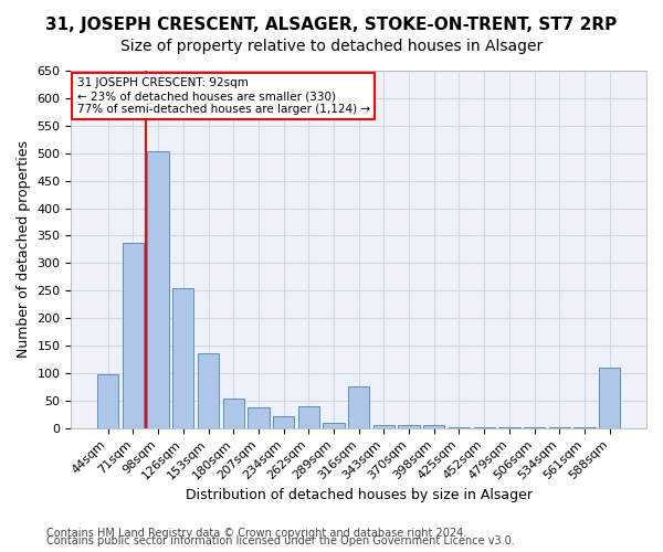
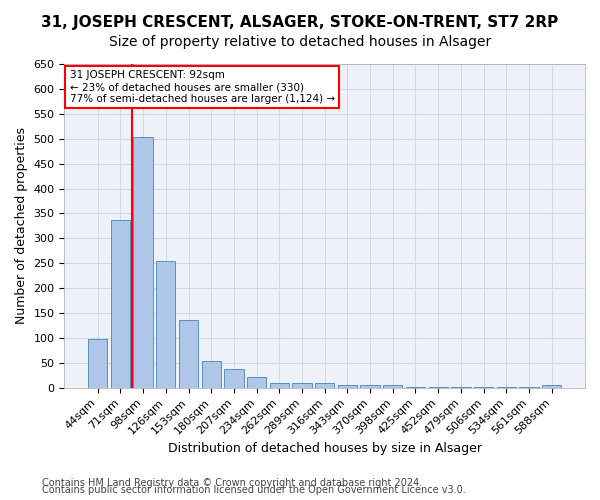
262sqm: 40 -> 10
316sqm: 75 -> 10
588sqm: 110 -> 5
